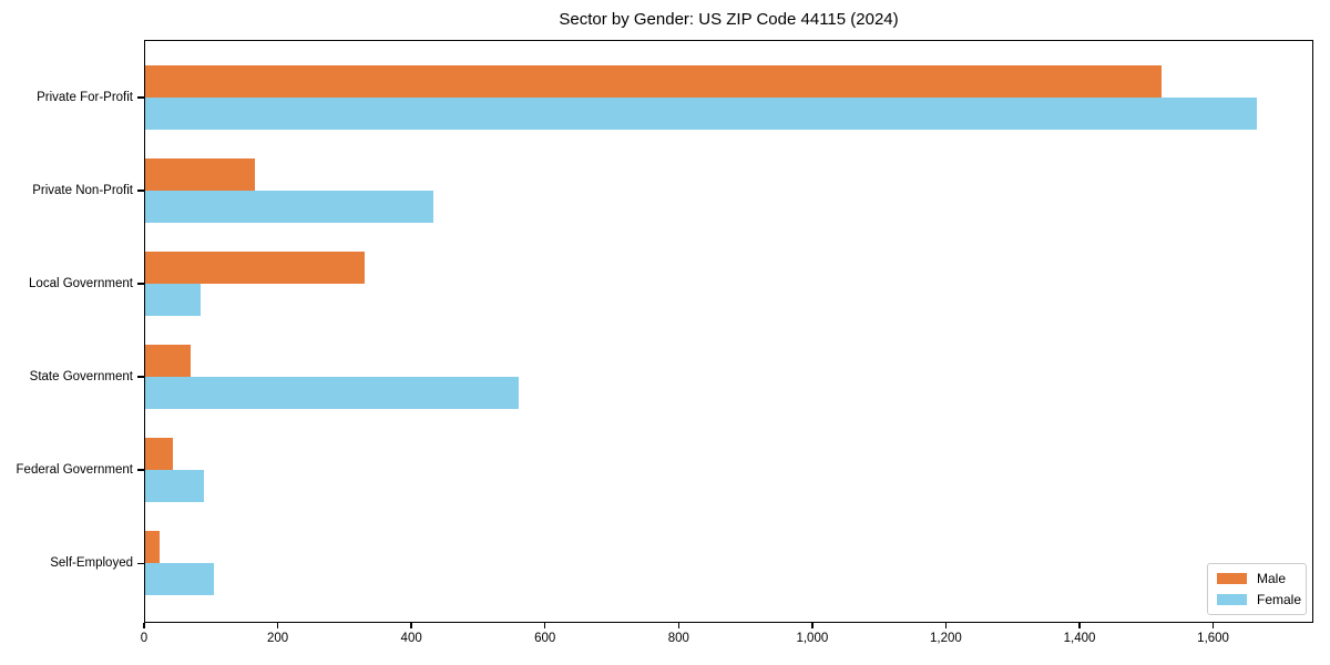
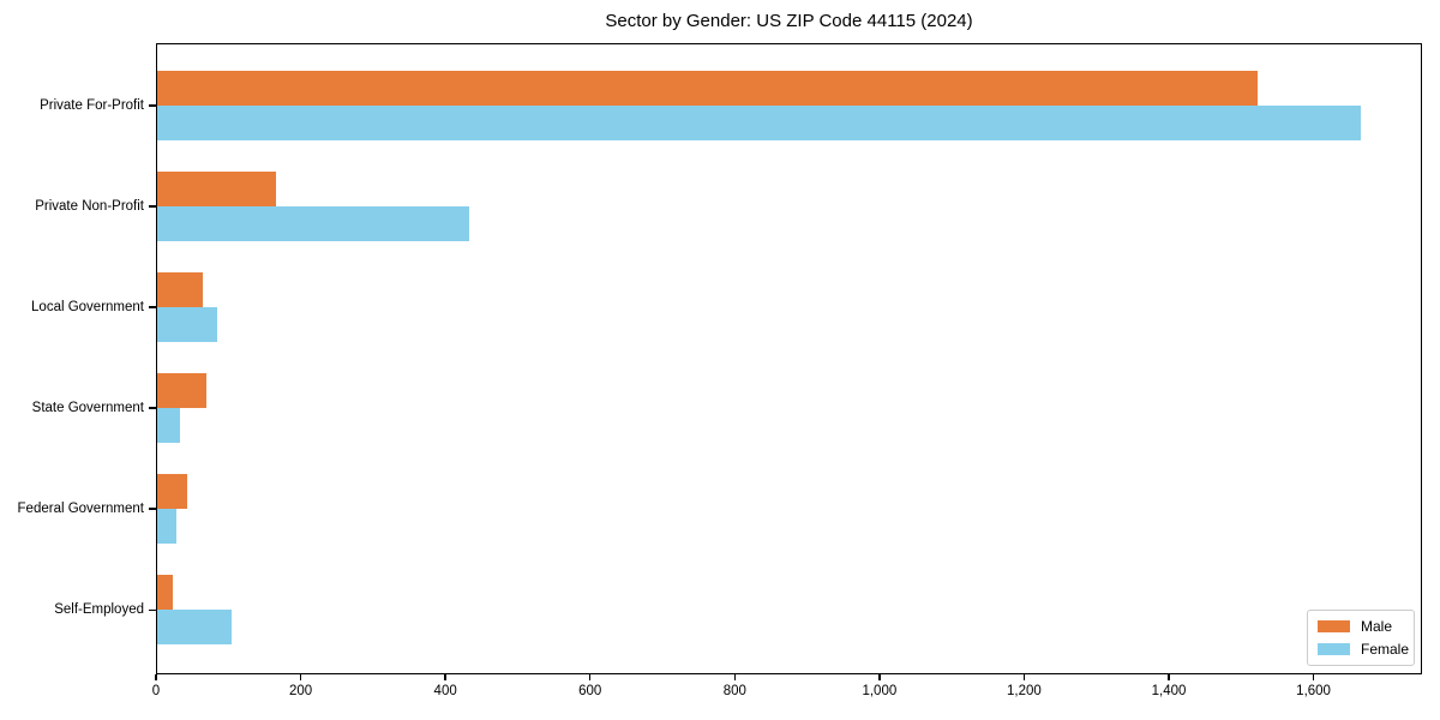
Male/Local Government: 330 -> 60
Female/State Government: 560 -> 30
Female/Federal Government: 90 -> 30
